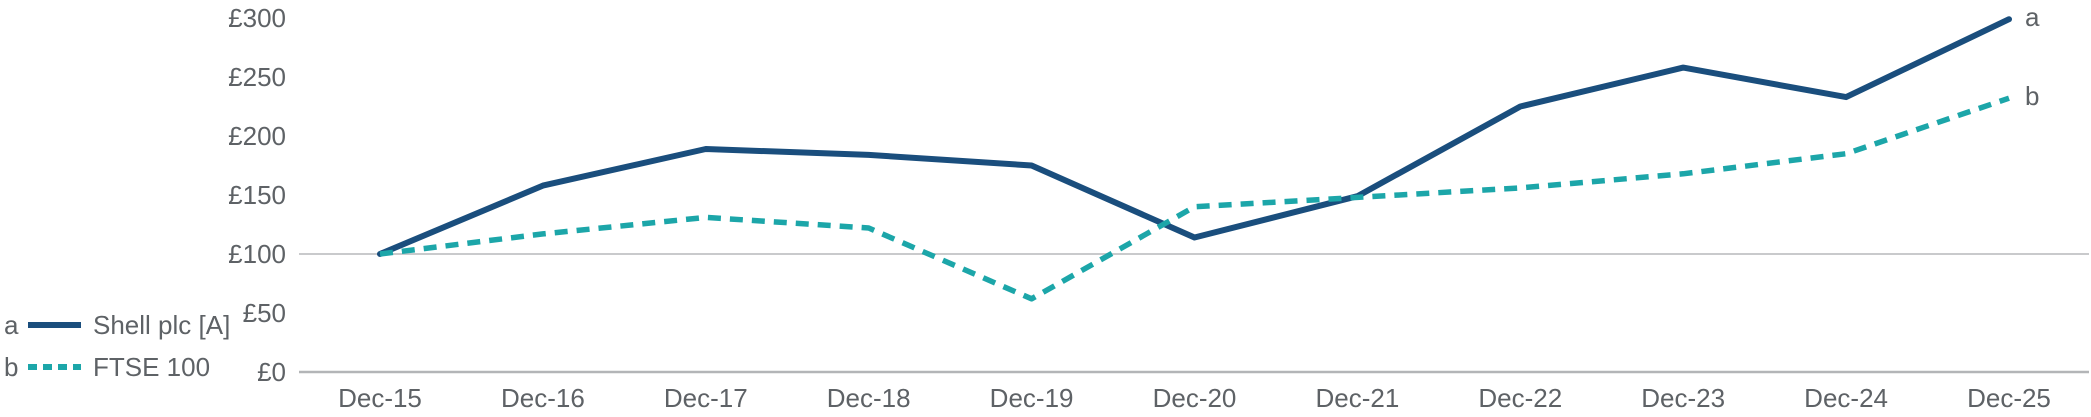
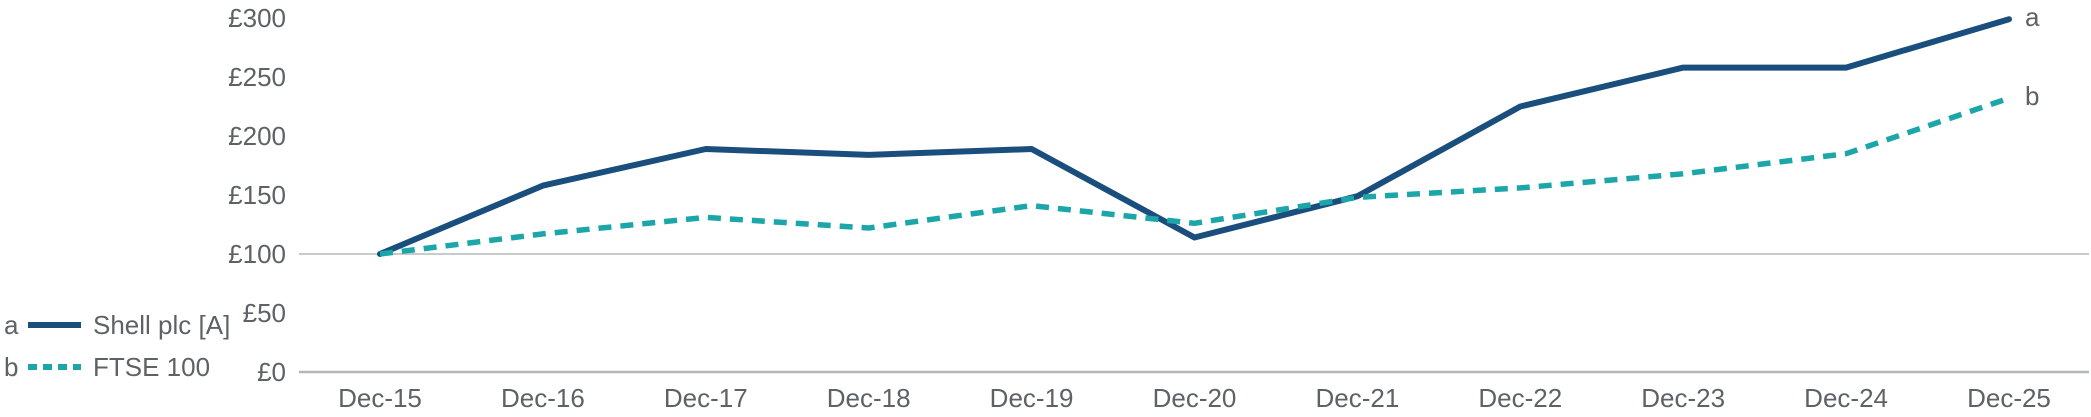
Shell plc [A]/Dec-19: £175 -> £189
FTSE 100/Dec-19: £62 -> £141
FTSE 100/Dec-20: £140 -> £126
Shell plc [A]/Dec-24: £233 -> £258
